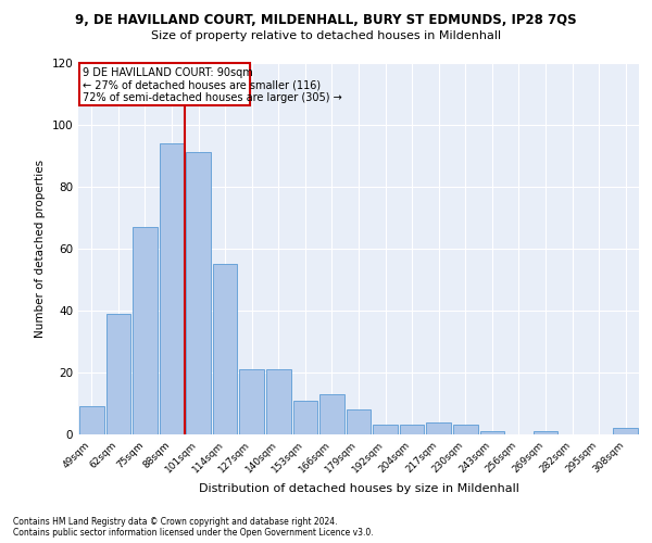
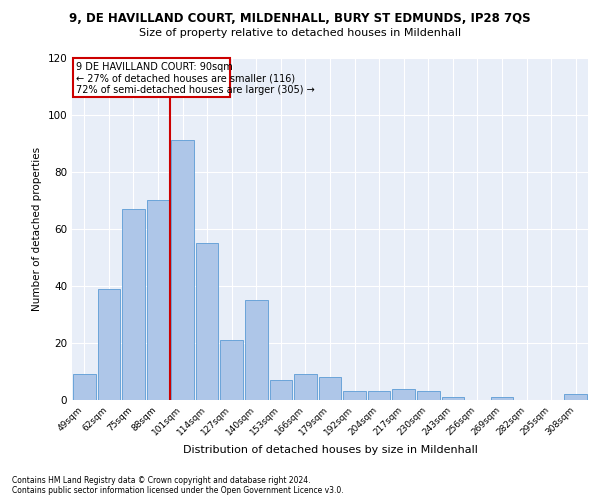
88sqm: 94 -> 70
140sqm: 21 -> 35
153sqm: 11 -> 7
166sqm: 13 -> 9
